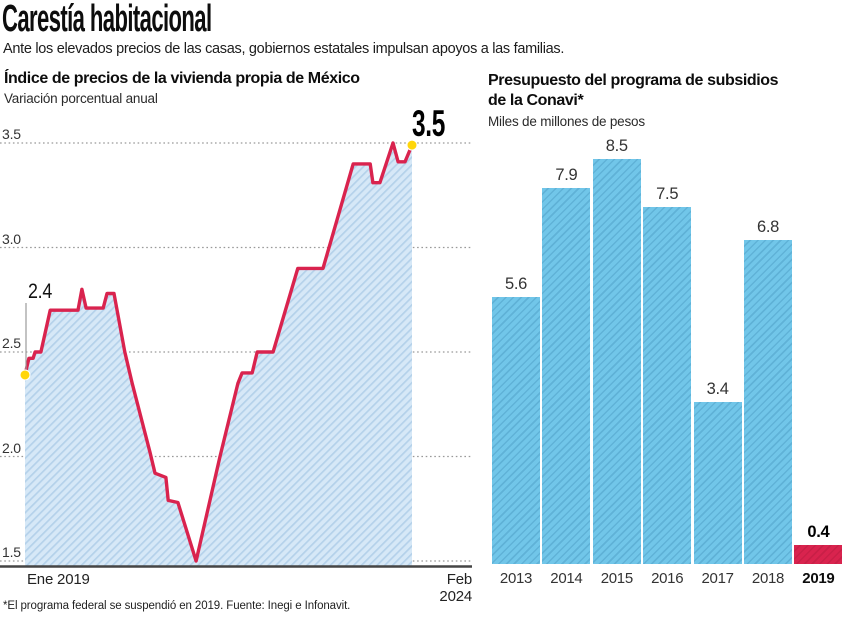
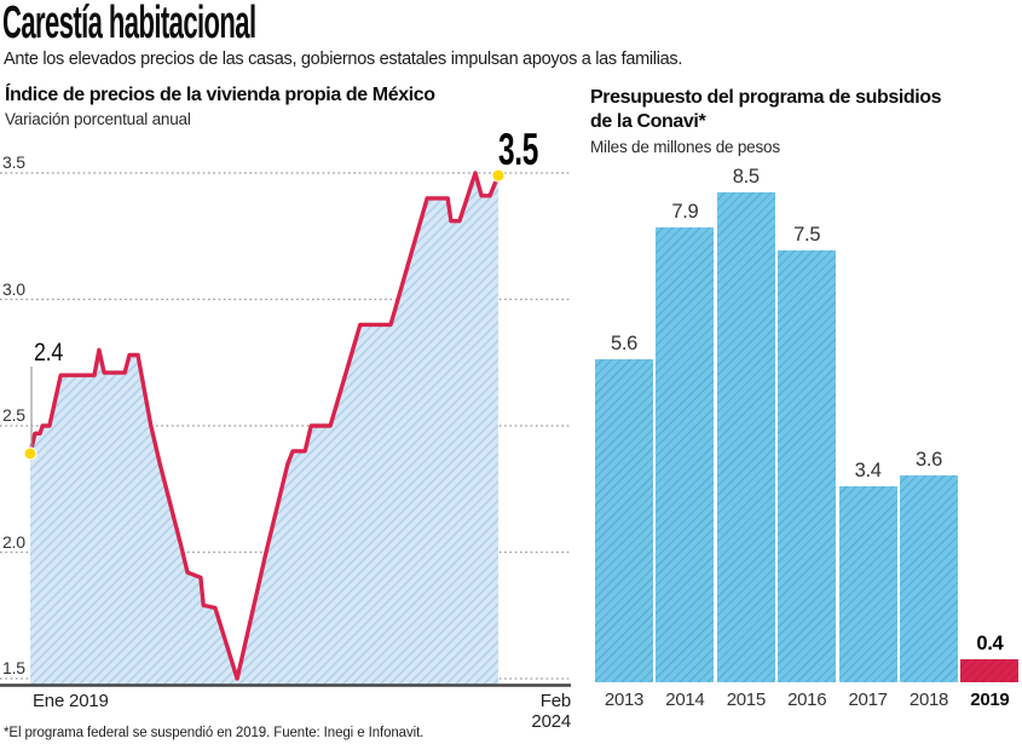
Presupuesto del programa de subsidios de la Conavi*/2018: 6.8 -> 3.6
